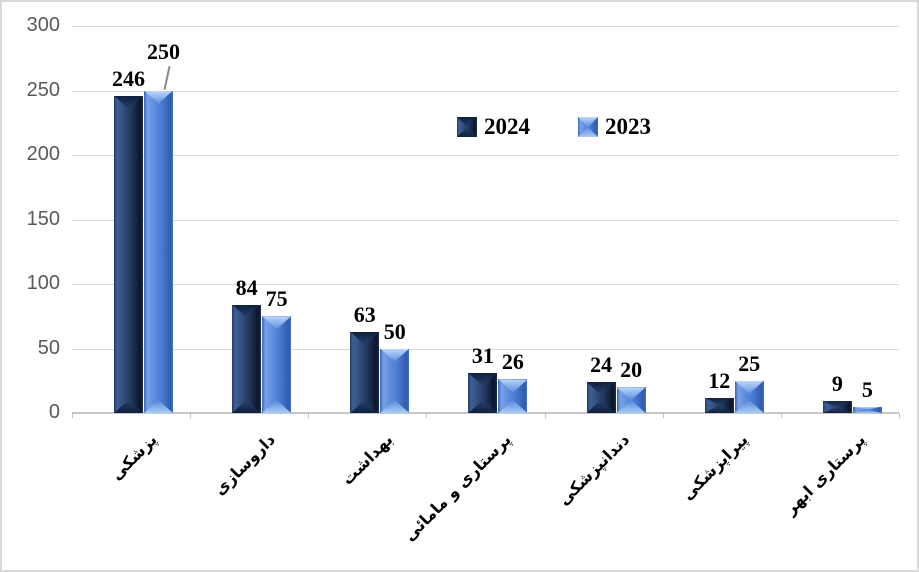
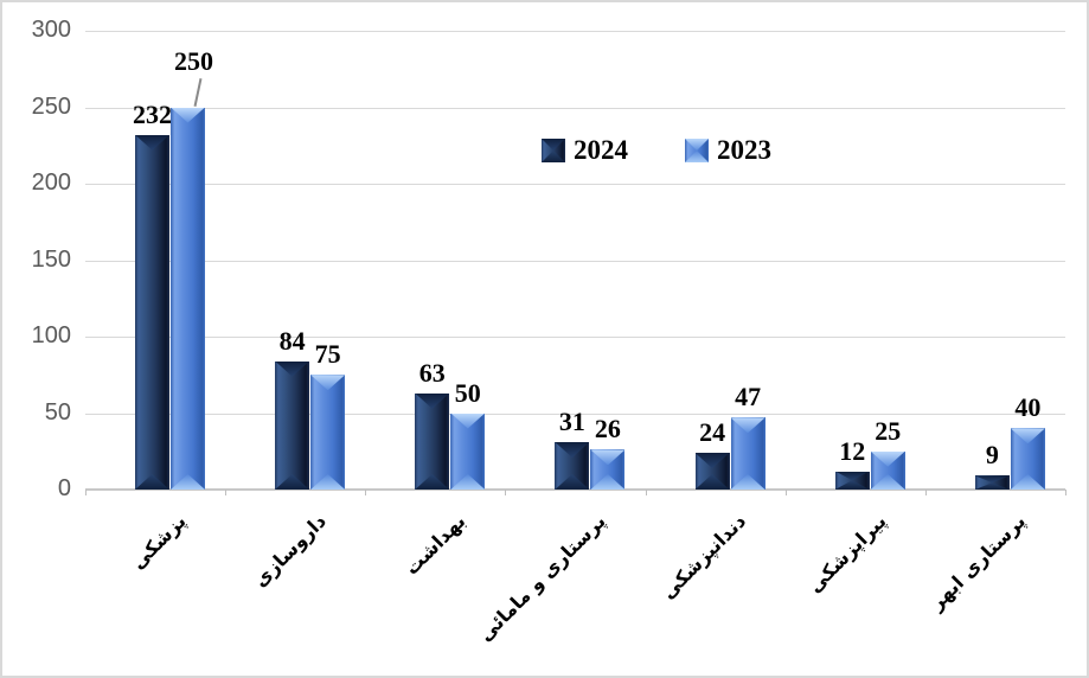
2024/پزشکی: 246 -> 232
2023/دندانپزشکی: 20 -> 47
2023/پرستاری ابهر: 5 -> 40
